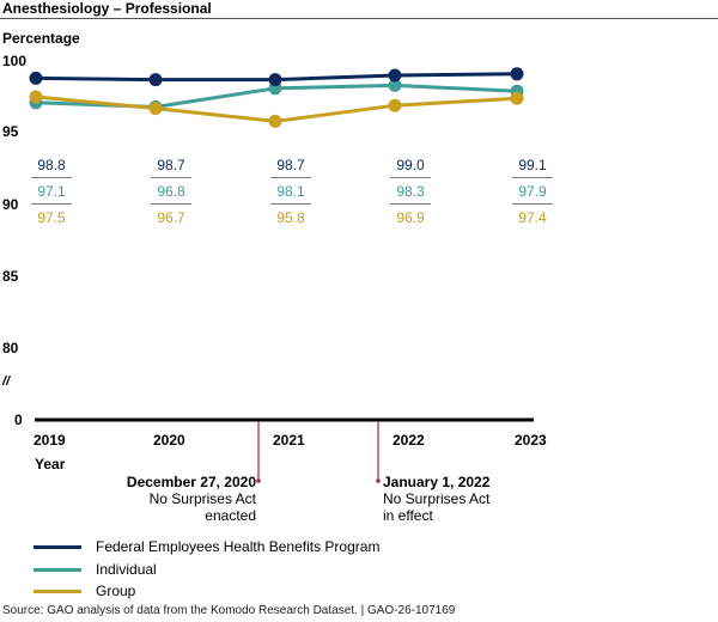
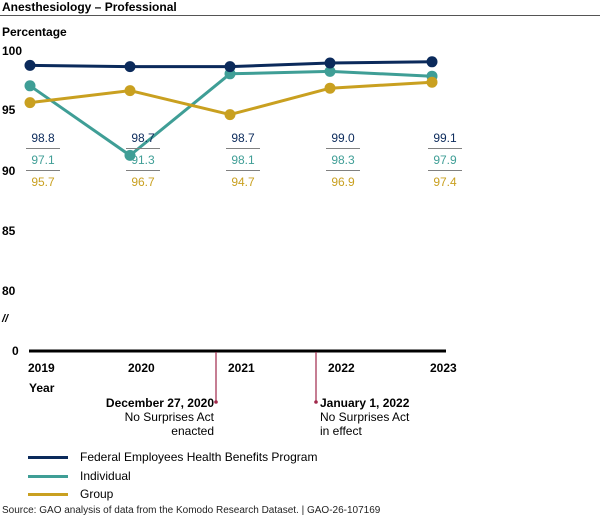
Group/2019: 97.5 -> 95.7
Individual/2020: 96.8 -> 91.3
Group/2021: 95.8 -> 94.7
